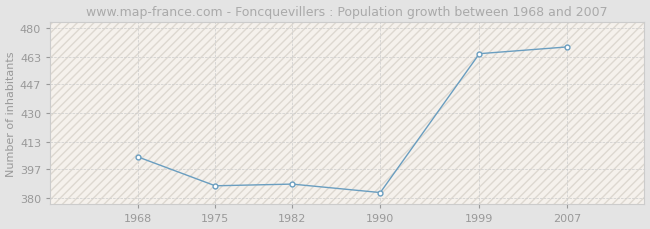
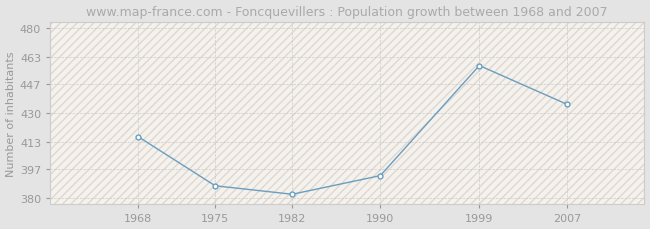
1968: 404 -> 416
1982: 388 -> 382
1990: 383 -> 393
1999: 465 -> 458
2007: 469 -> 435
